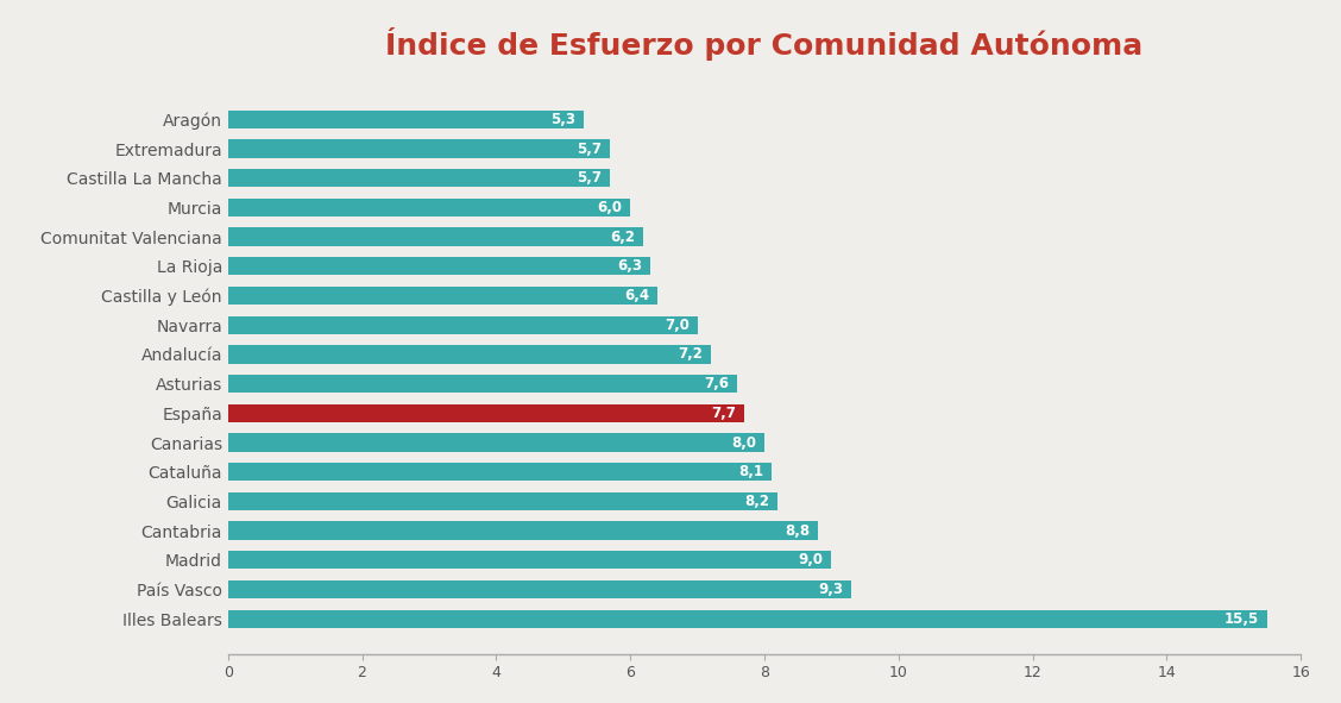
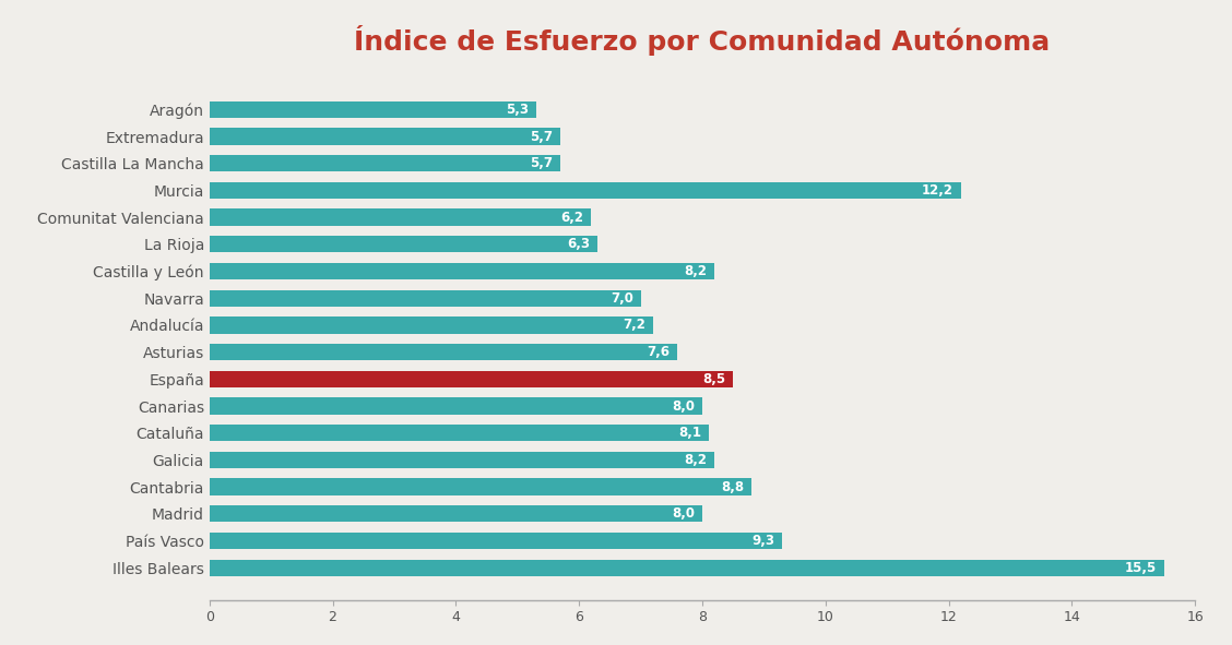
Murcia: 6,0 -> 12,2
Castilla y León: 6,4 -> 8,2
España: 7,7 -> 8,5
Madrid: 9,0 -> 8,0
